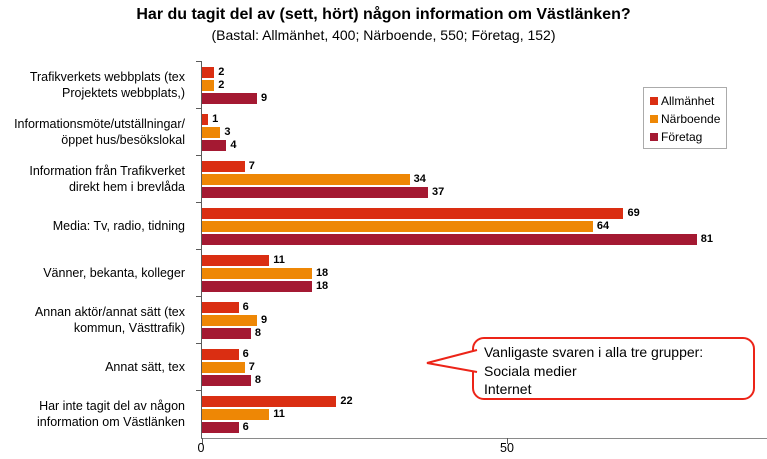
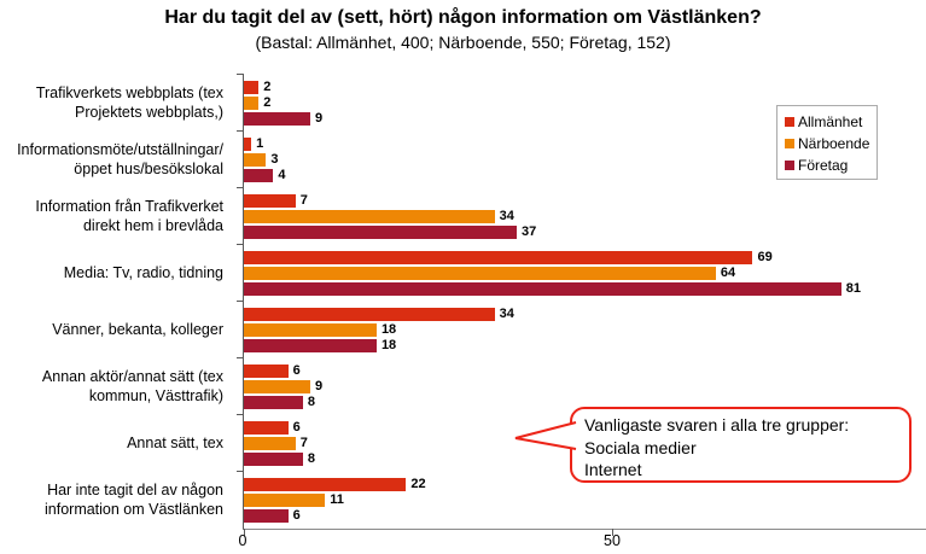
Allmänhet/Vänner, bekanta, kolleger: 11 -> 34
